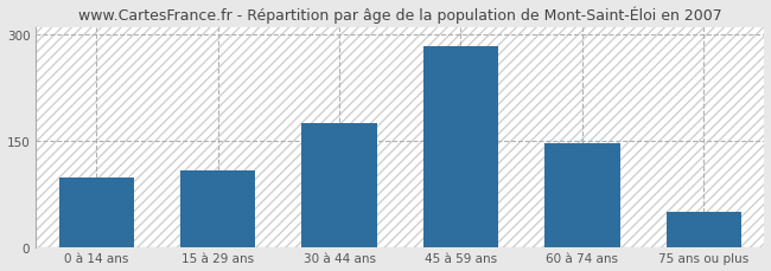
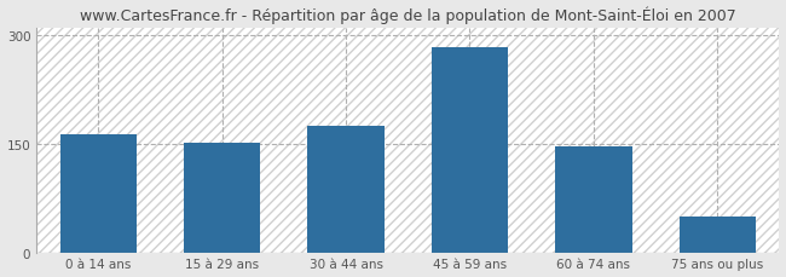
0 à 14 ans: 98 -> 163
15 à 29 ans: 108 -> 152
